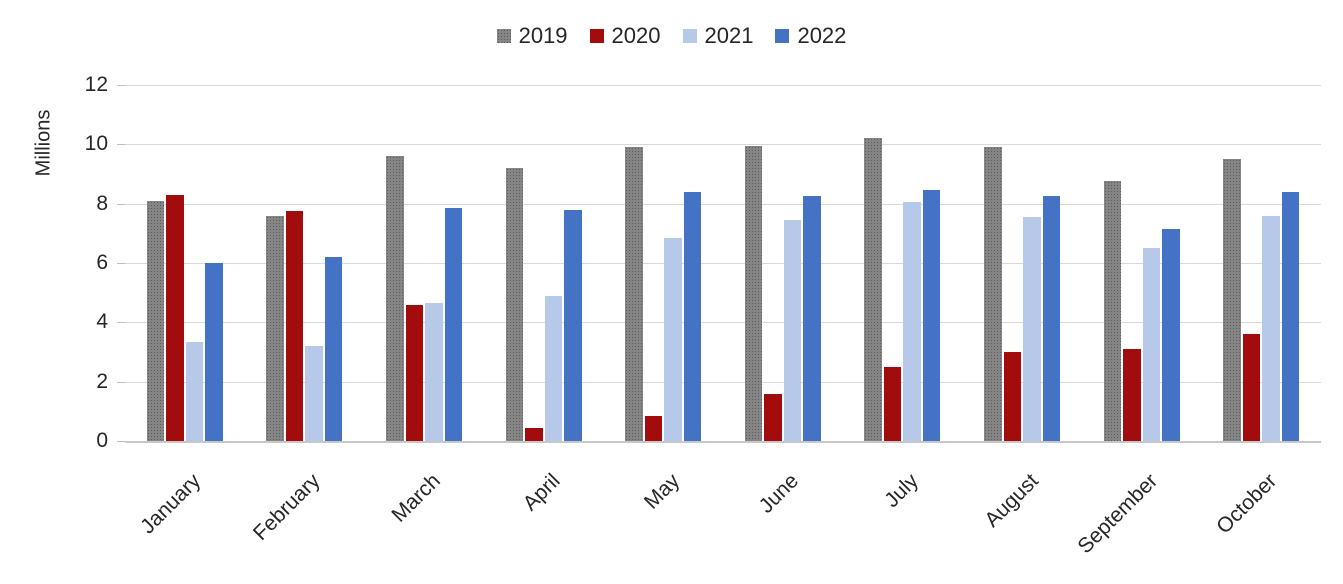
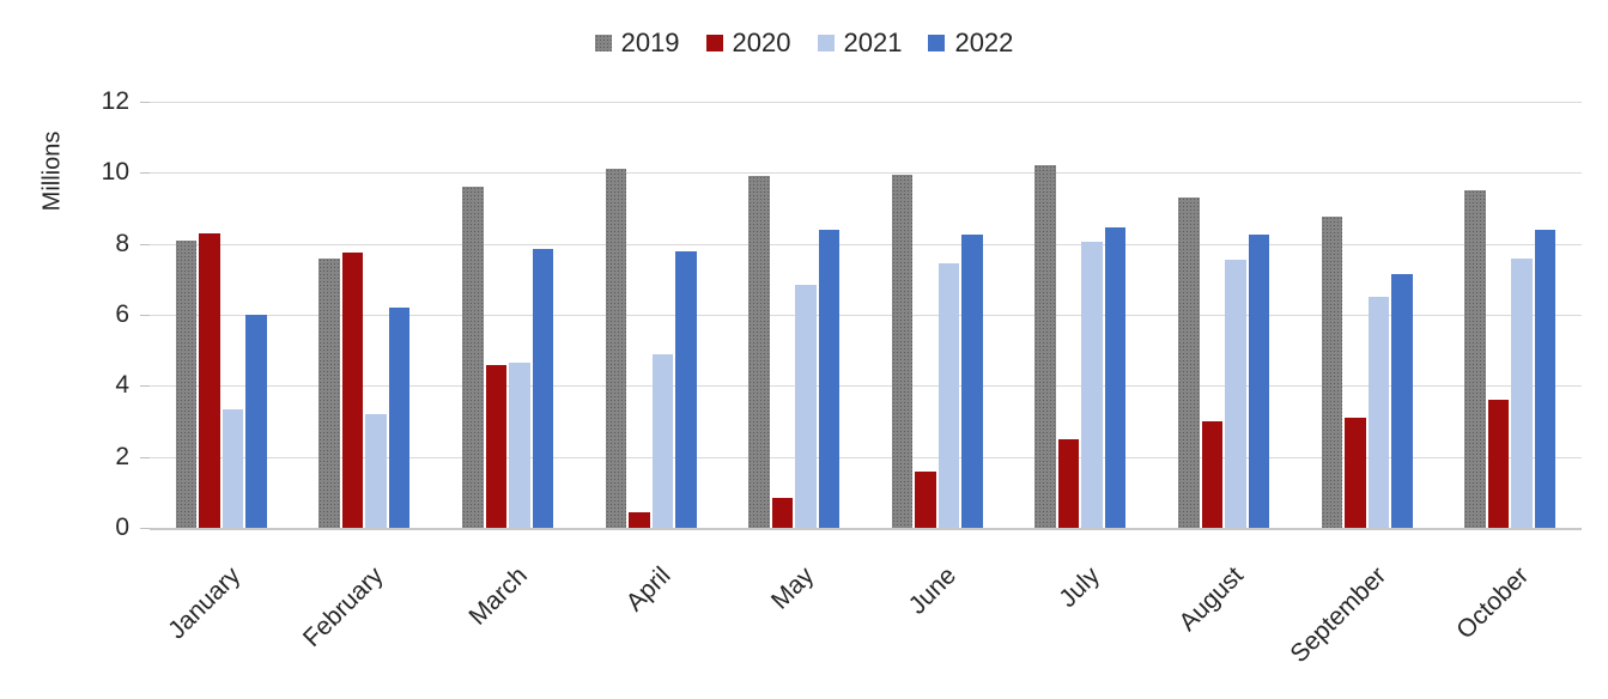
2019/April: 9.2 -> 10.1
2019/August: 9.9 -> 9.3
